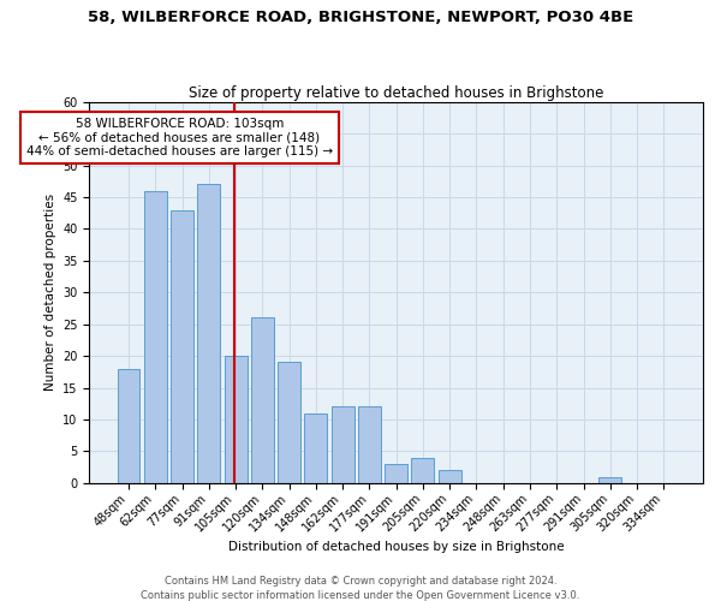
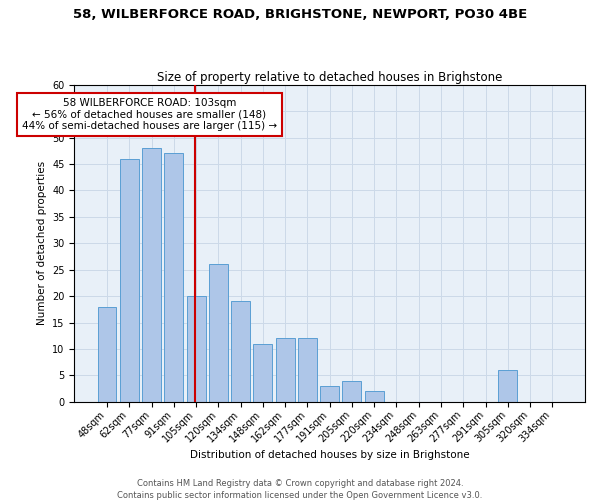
77sqm: 43 -> 48
305sqm: 1 -> 6
